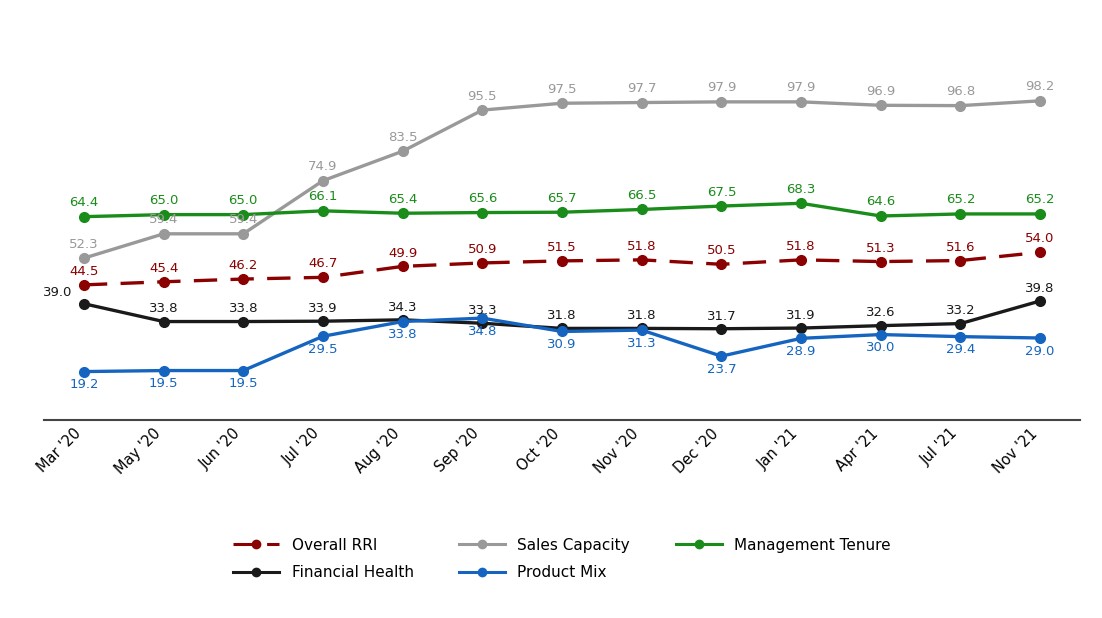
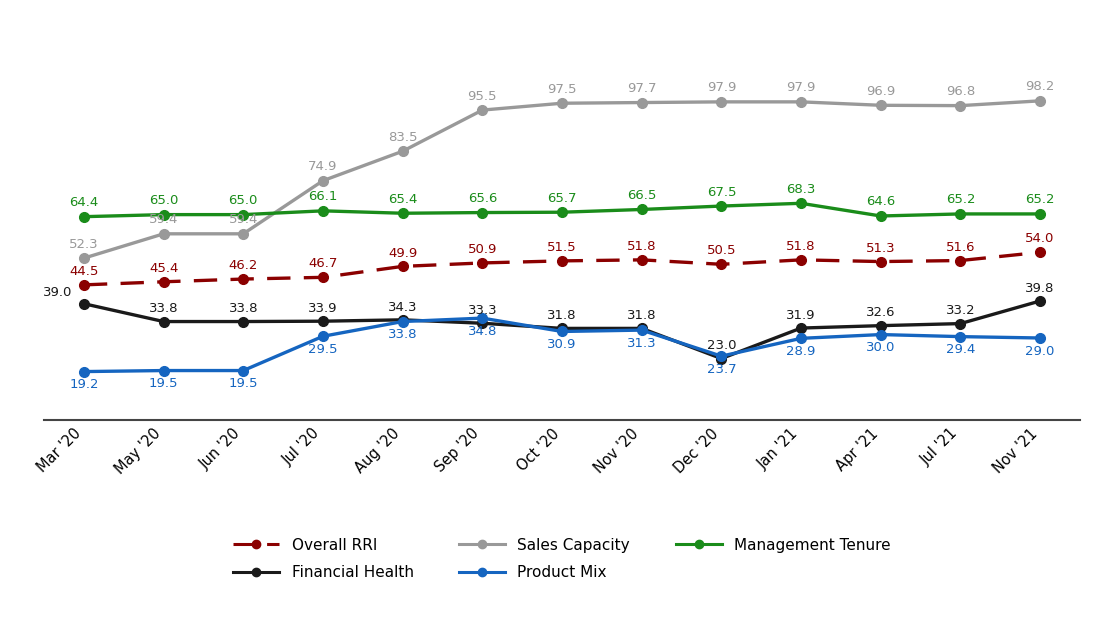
Financial Health/Dec '20: 31.7 -> 23.0
